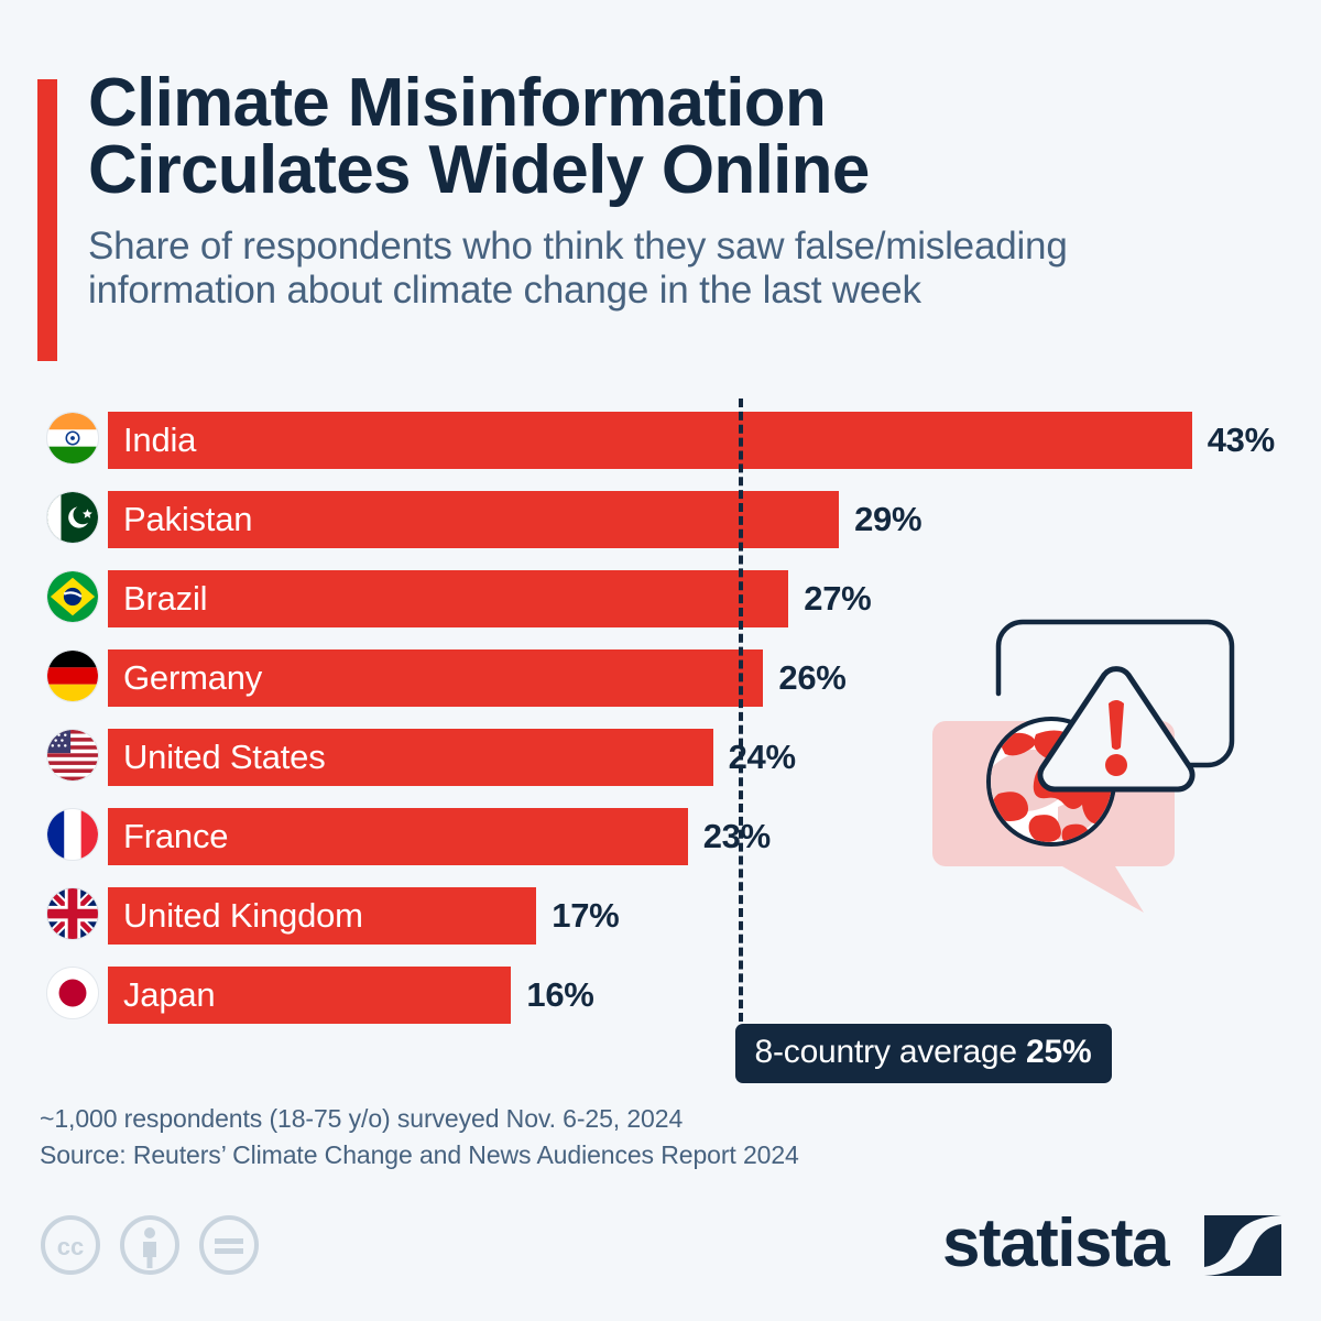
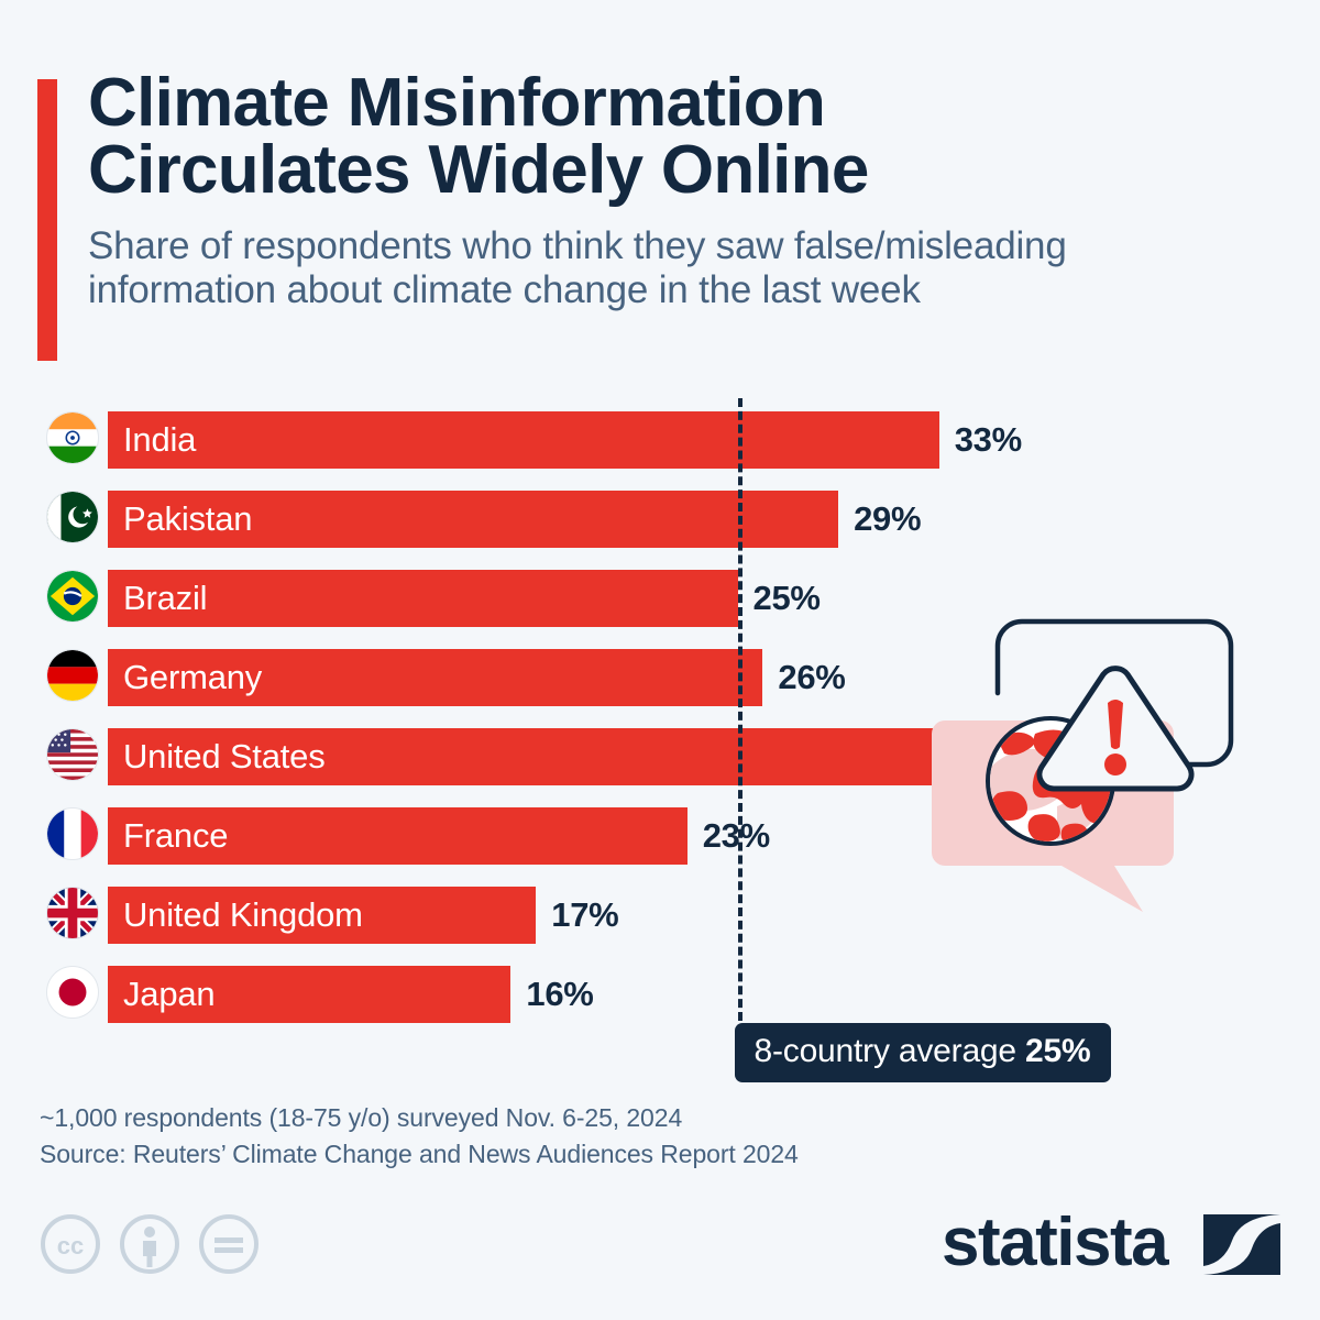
India: 43% -> 33%
Brazil: 27% -> 25%
United States: 24% -> 35%
